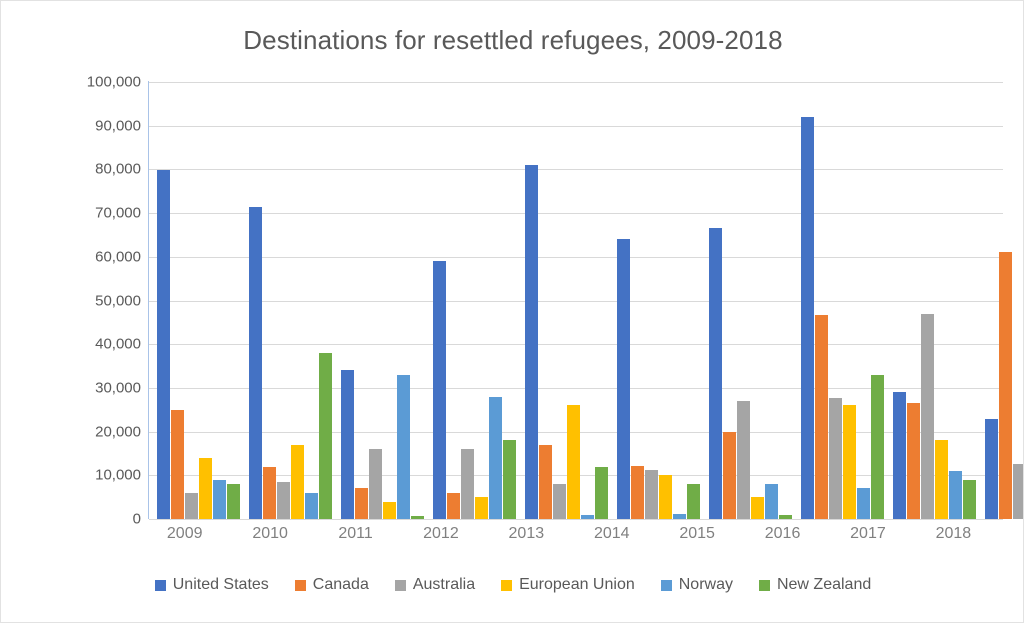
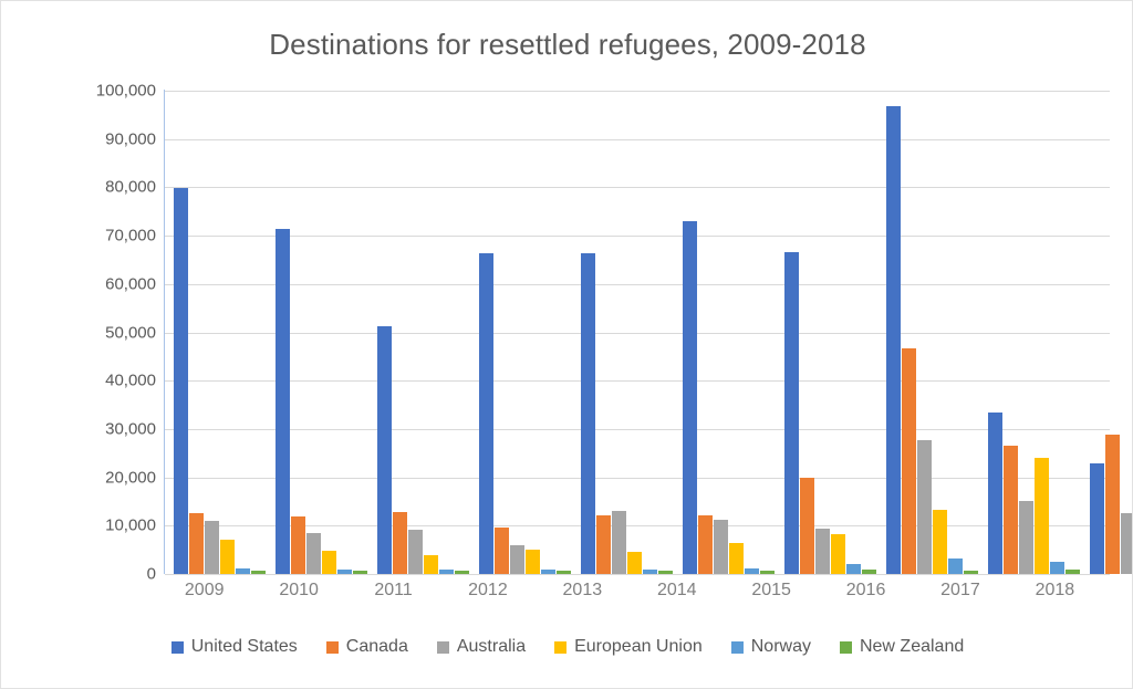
Canada/2009: 25000 -> 12000
Australia/2009: 6000 -> 11000
European Union/2009: 14000 -> 7000
Norway/2009: 9000 -> 1000
New Zealand/2009: 8000 -> 1000
European Union/2010: 17000 -> 5000
Norway/2010: 6000 -> 1000
New Zealand/2010: 38000 -> 1000
United States/2011: 34000 -> 51000
Canada/2011: 7000 -> 13000
Australia/2011: 16000 -> 9000
Norway/2011: 33000 -> 1000
United States/2012: 59000 -> 66000
Canada/2012: 6000 -> 10000
Australia/2012: 16000 -> 6000
Norway/2012: 28000 -> 1000
New Zealand/2012: 18000 -> 1000
United States/2013: 81000 -> 66000
Canada/2013: 17000 -> 12000
Australia/2013: 8000 -> 13000
European Union/2013: 26000 -> 5000
New Zealand/2013: 12000 -> 1000
United States/2014: 64000 -> 73000
European Union/2014: 10000 -> 6000
New Zealand/2014: 8000 -> 1000
Australia/2015: 27000 -> 9000
European Union/2015: 5000 -> 8000
Norway/2015: 8000 -> 2000
United States/2016: 92000 -> 97000
European Union/2016: 26000 -> 13000
Norway/2016: 7000 -> 3000
New Zealand/2016: 33000 -> 1000
United States/2017: 29000 -> 33000
Australia/2017: 47000 -> 15000
European Union/2017: 18000 -> 24000
Norway/2017: 11000 -> 3000
New Zealand/2017: 9000 -> 1000
Canada/2018: 61000 -> 29000
Norway/2018: 19000 -> 2000
